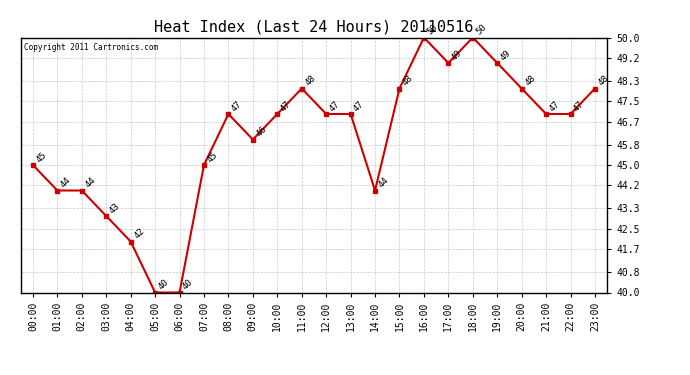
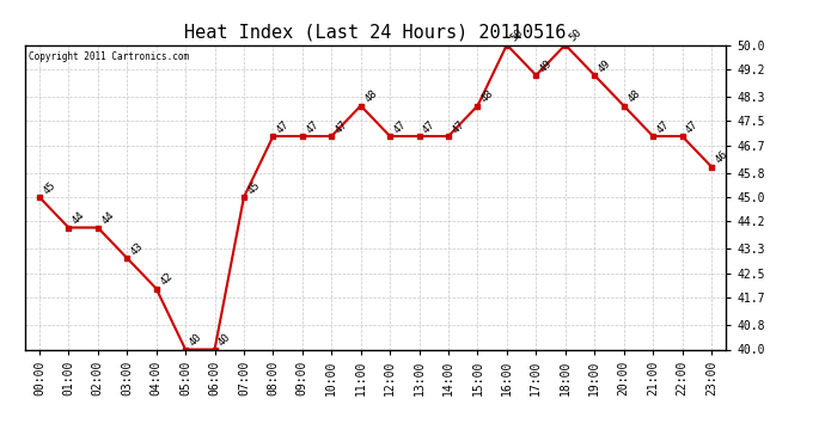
09:00: 46 -> 47
14:00: 44 -> 47
23:00: 48 -> 46
